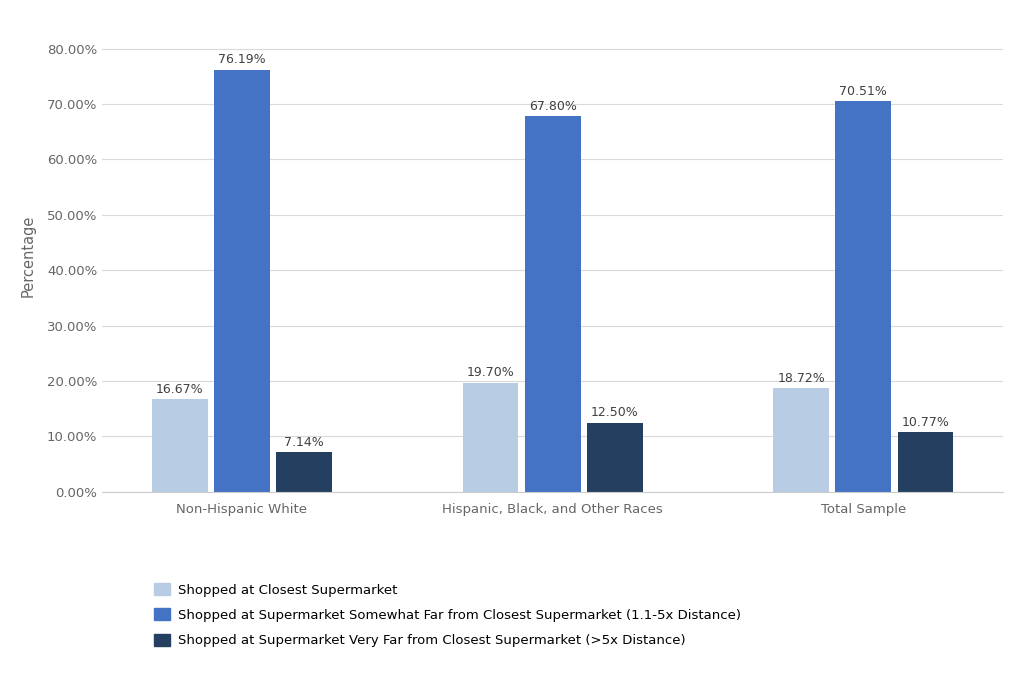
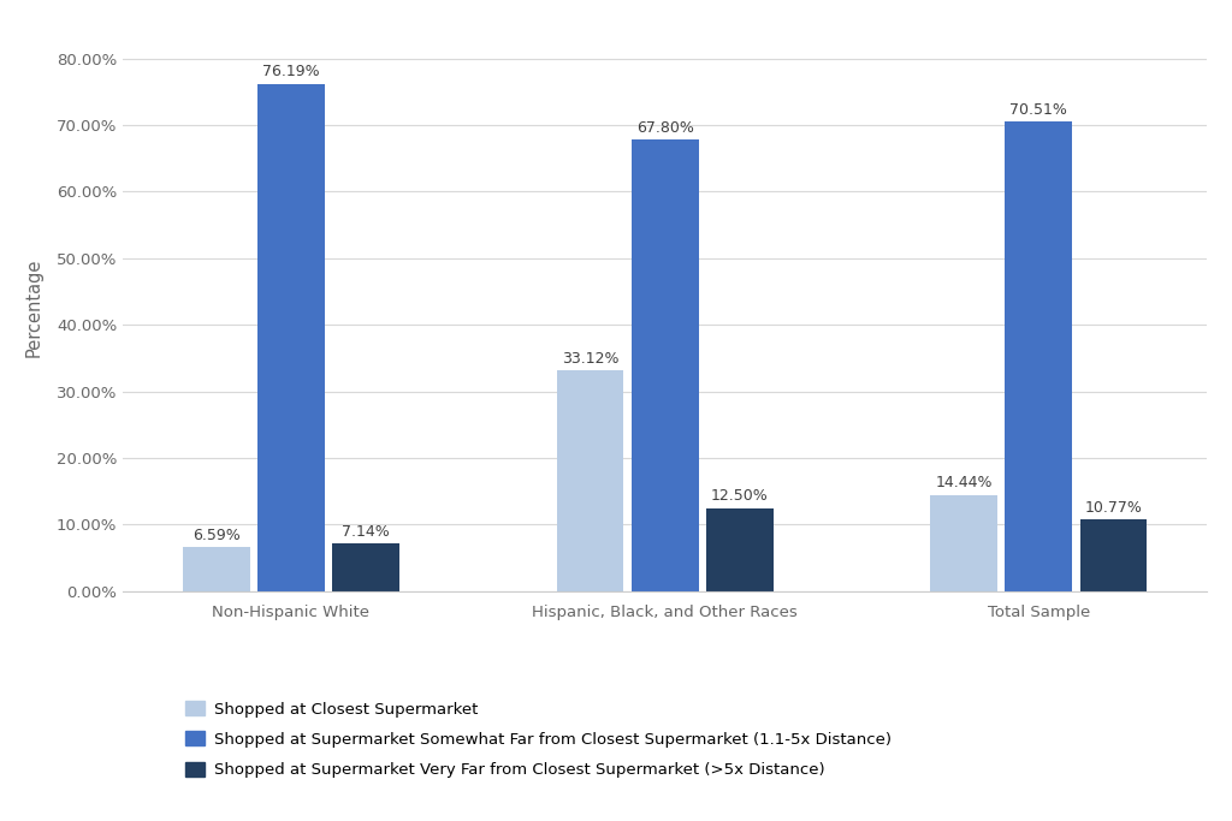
Shopped at Closest Supermarket/Non-Hispanic White: 16.67% -> 6.59%
Shopped at Closest Supermarket/Hispanic, Black, and Other Races: 19.70% -> 33.12%
Shopped at Closest Supermarket/Total Sample: 18.72% -> 14.44%
